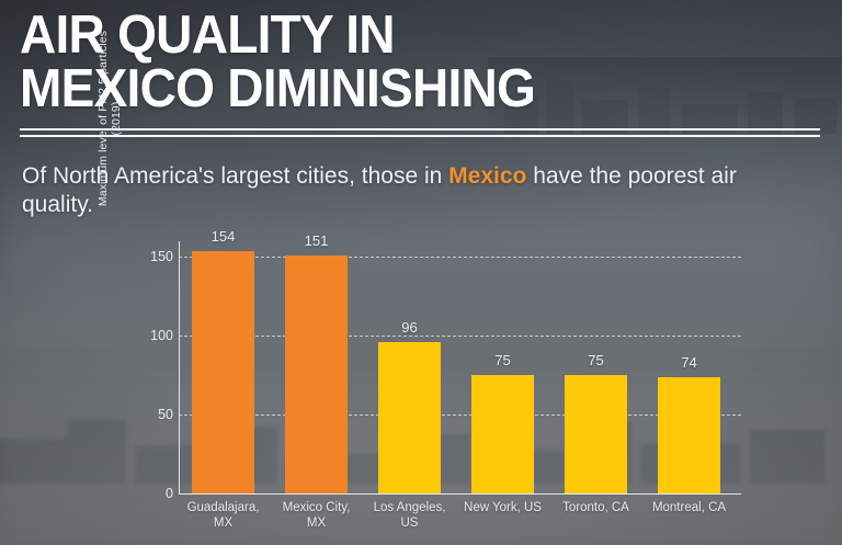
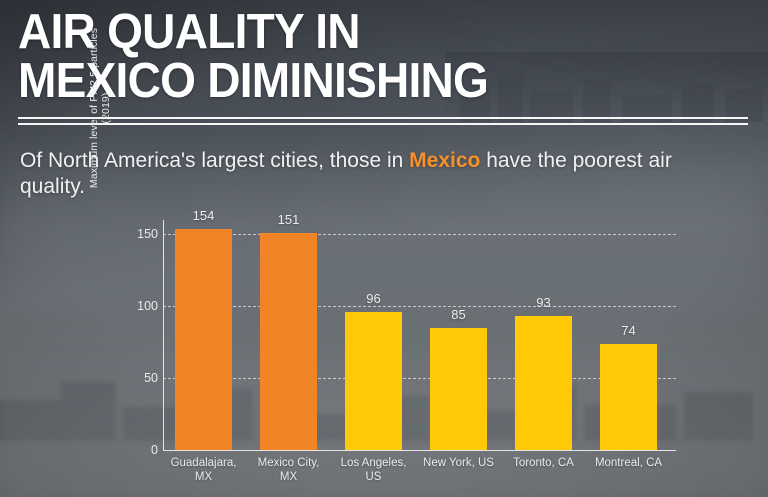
New York, US: 75 -> 85
Toronto, CA: 75 -> 93
